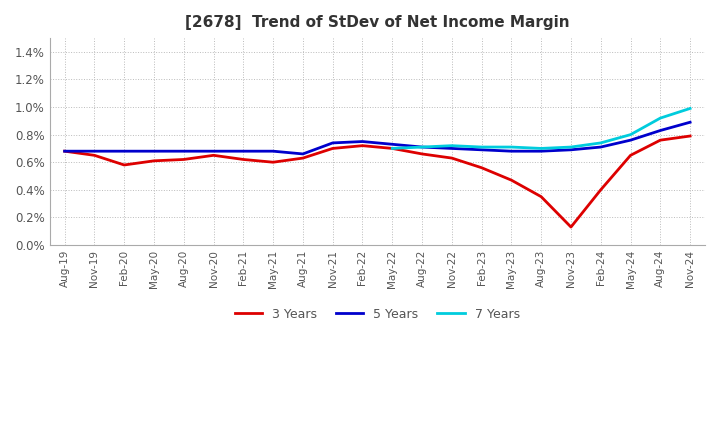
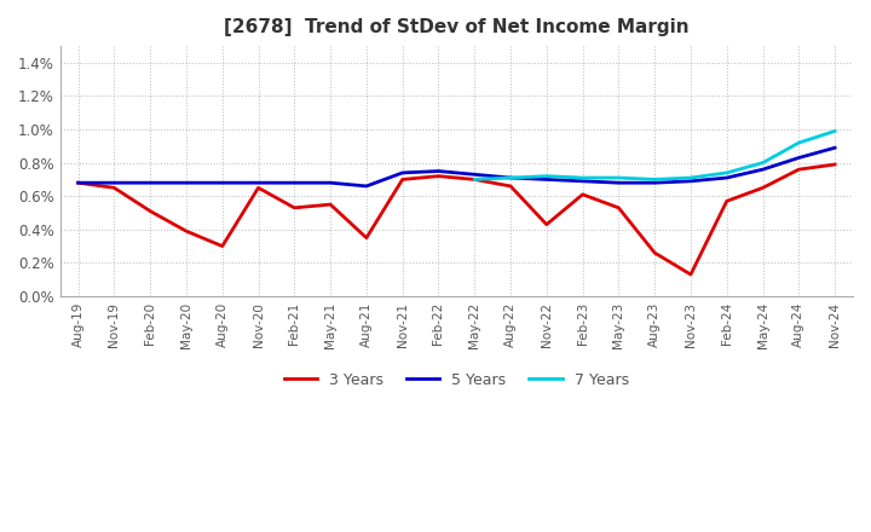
3 Years/Feb-20: 0.58% -> 0.51%
3 Years/May-20: 0.61% -> 0.39%
3 Years/Aug-20: 0.62% -> 0.30%
3 Years/Feb-21: 0.62% -> 0.53%
3 Years/May-21: 0.60% -> 0.55%
3 Years/Aug-21: 0.63% -> 0.35%
3 Years/Nov-22: 0.63% -> 0.43%
3 Years/Feb-23: 0.56% -> 0.61%
3 Years/May-23: 0.47% -> 0.53%
3 Years/Aug-23: 0.35% -> 0.26%
3 Years/Feb-24: 0.40% -> 0.57%
